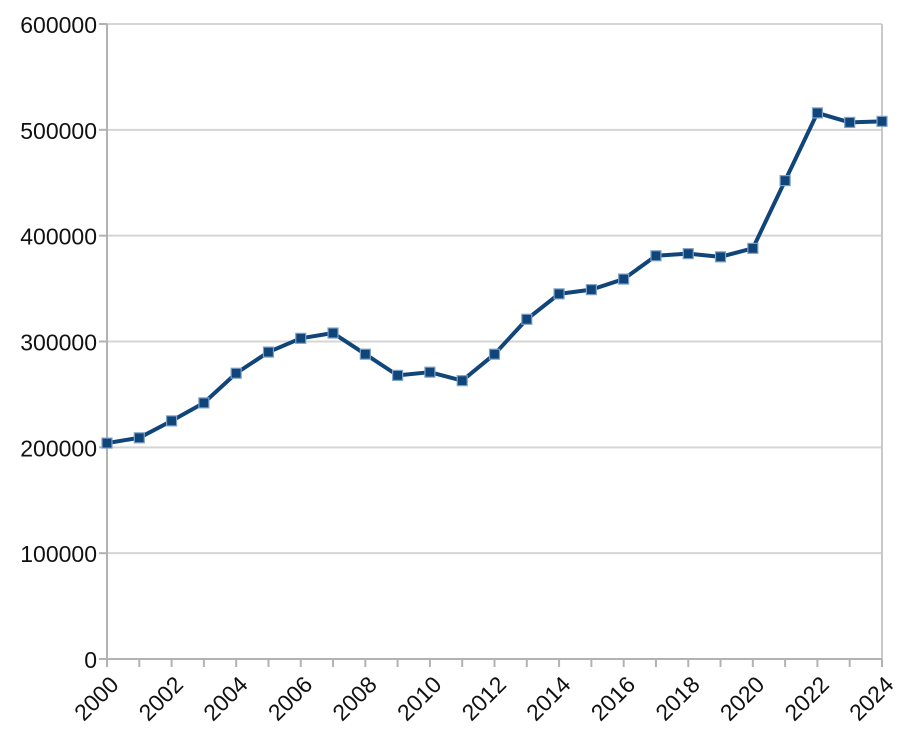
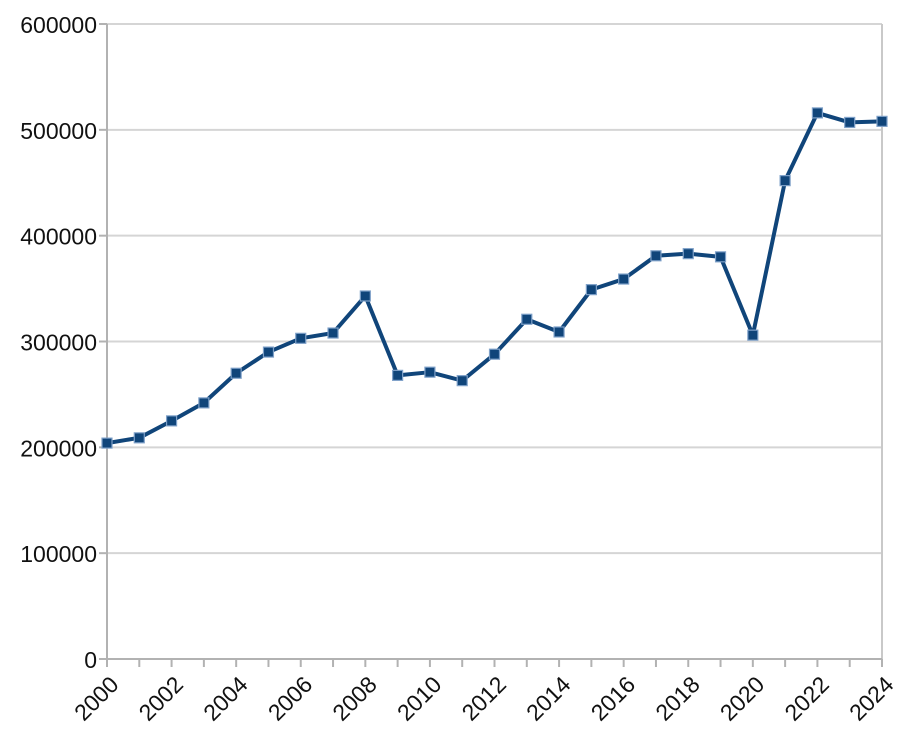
2008: 288000 -> 343000
2014: 345000 -> 309000
2020: 388000 -> 306000
